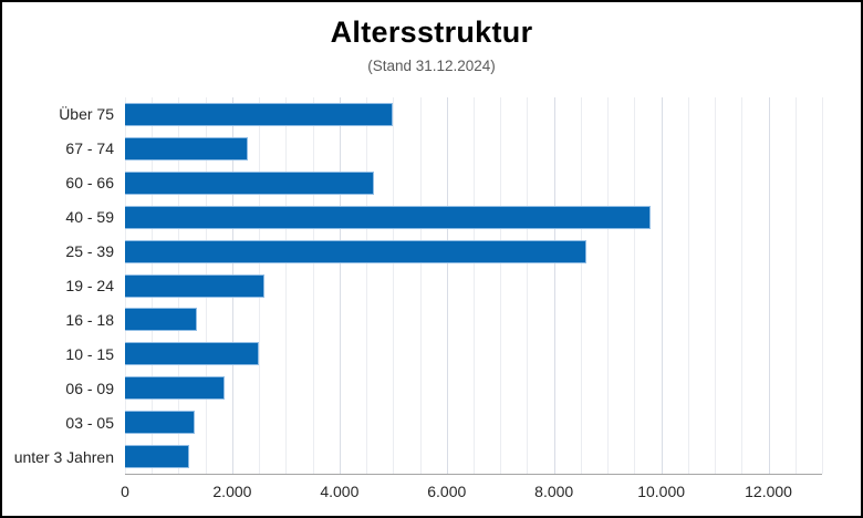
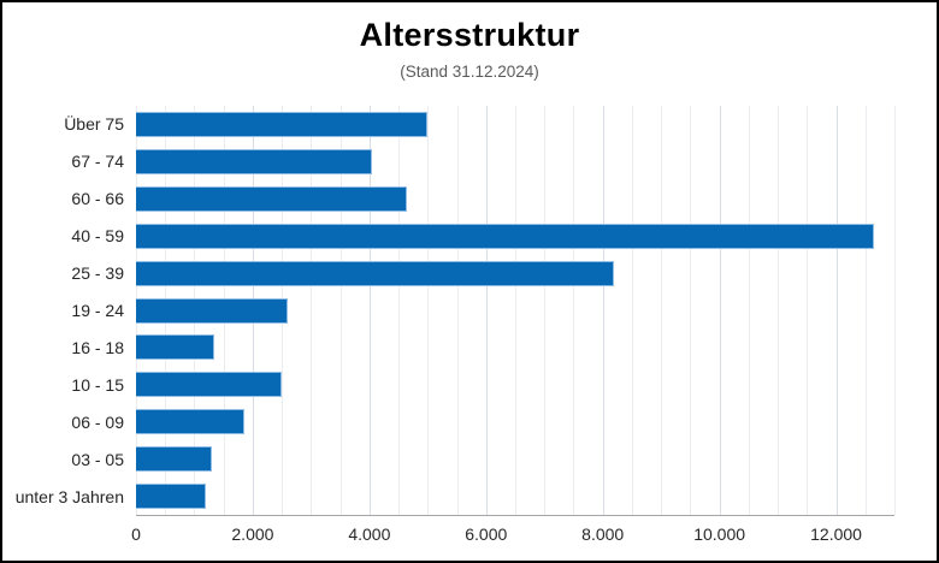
67 - 74: 2300 -> 4000
40 - 59: 9800 -> 12600
25 - 39: 8600 -> 8200
